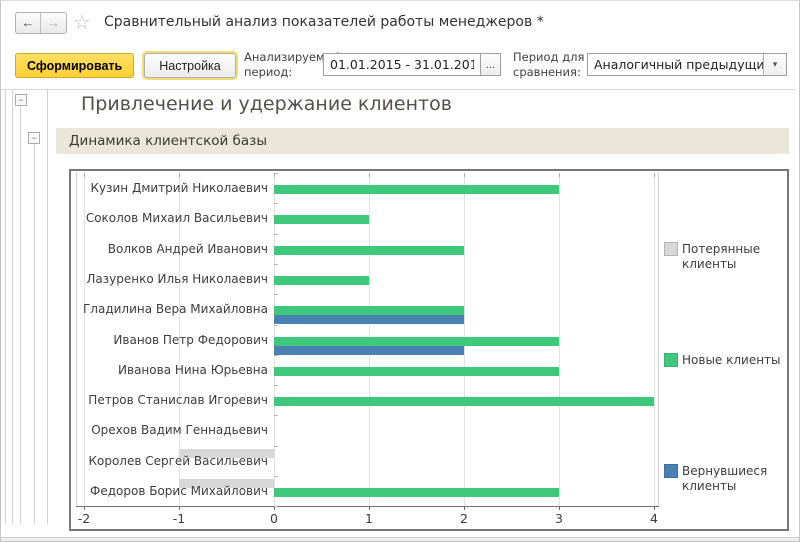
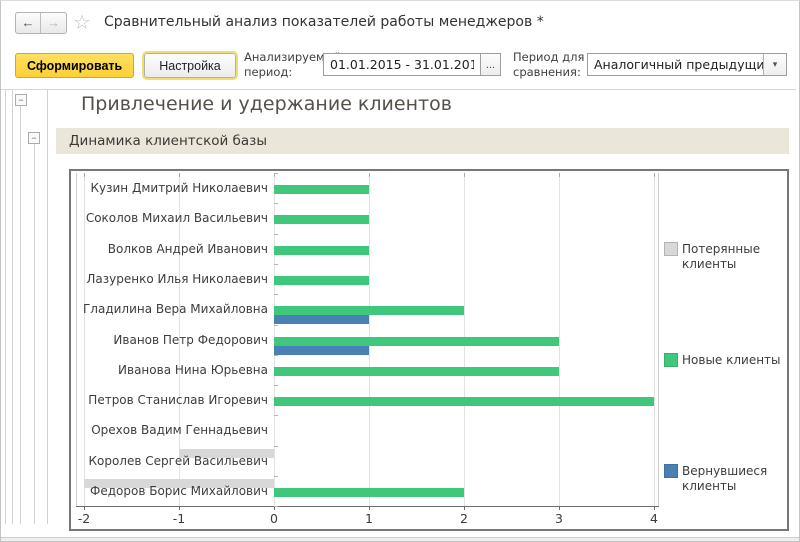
Новые клиенты/Кузин Дмитрий Николаевич: 3 -> 1
Новые клиенты/Волков Андрей Иванович: 2 -> 1
Вернувшиеся клиенты/Гладилина Вера Михайловна: 2 -> 1
Вернувшиеся клиенты/Иванов Петр Федорович: 2 -> 1
Потерянные клиенты/Федоров Борис Михайлович: -1 -> -2
Новые клиенты/Федоров Борис Михайлович: 3 -> 2
